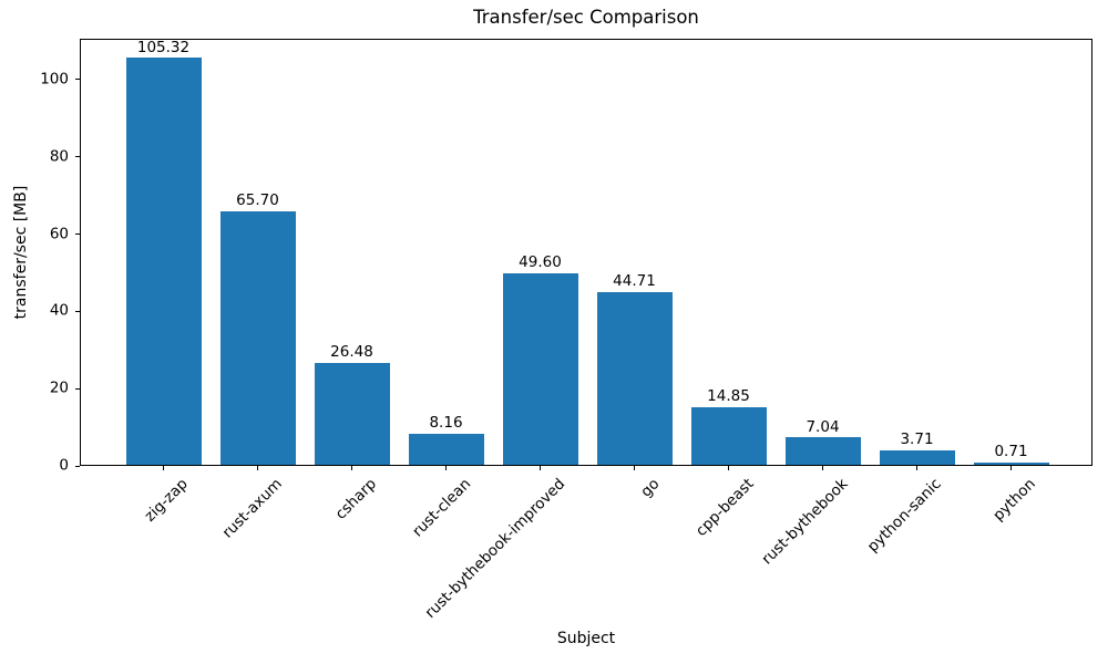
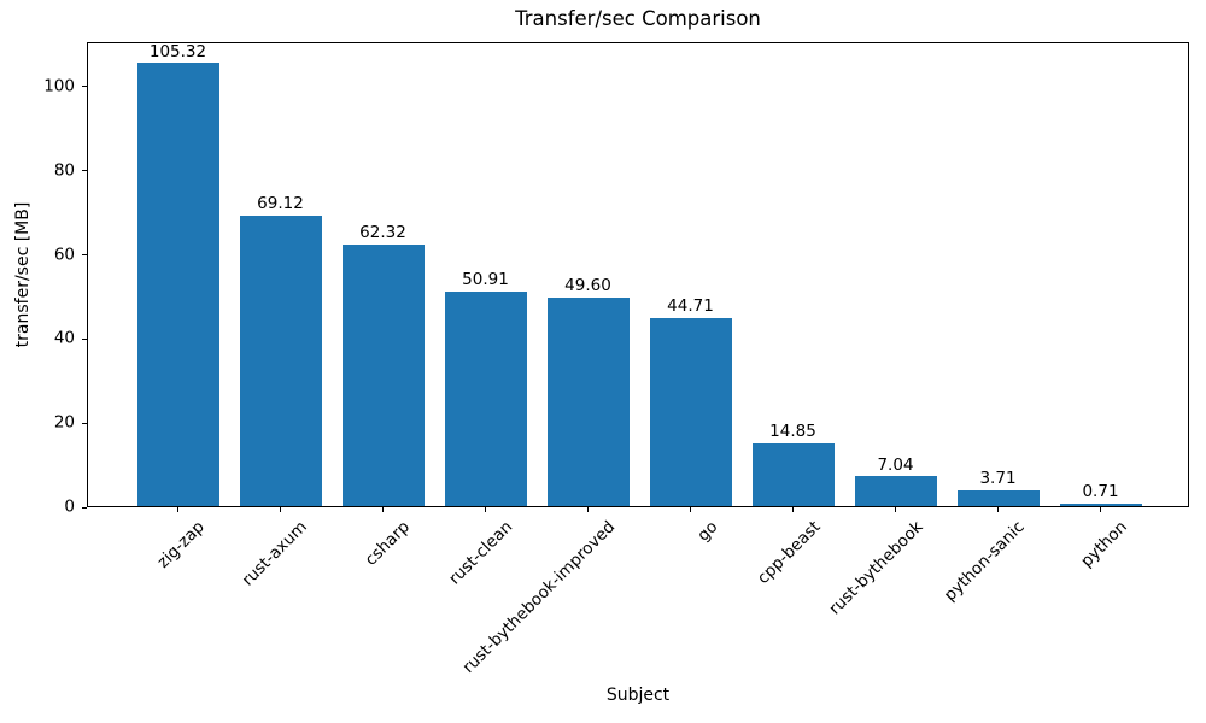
rust-axum: 65.70 -> 69.12
csharp: 26.48 -> 62.32
rust-clean: 8.16 -> 50.91
